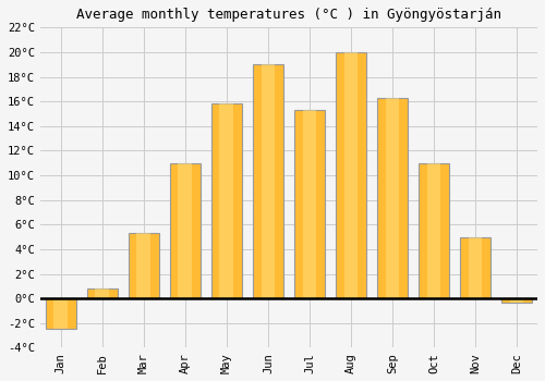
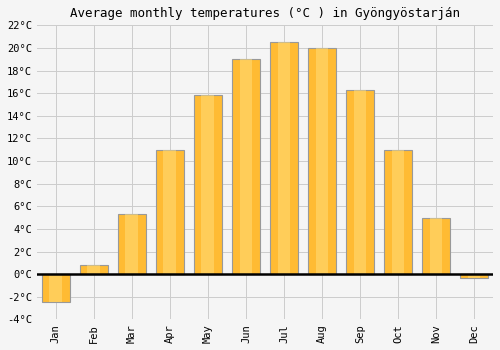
Jul: 15.3°C -> 20.5°C
